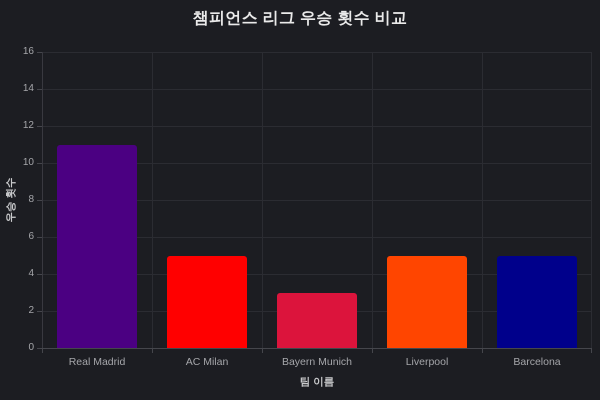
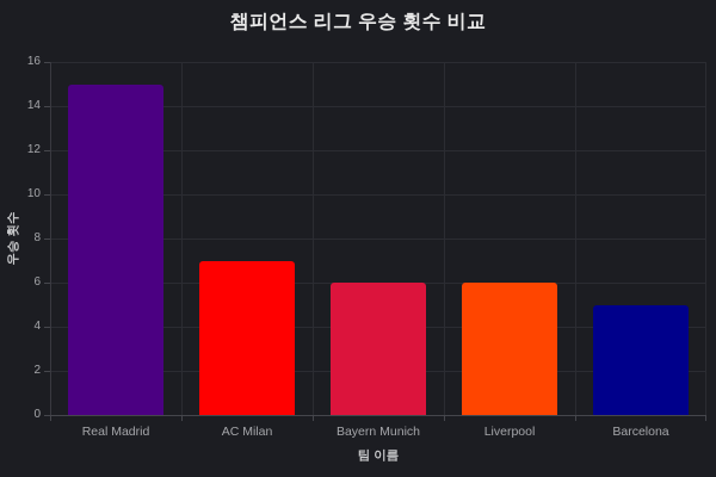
Real Madrid: 11 -> 15
AC Milan: 5 -> 7
Bayern Munich: 3 -> 6
Liverpool: 5 -> 6
